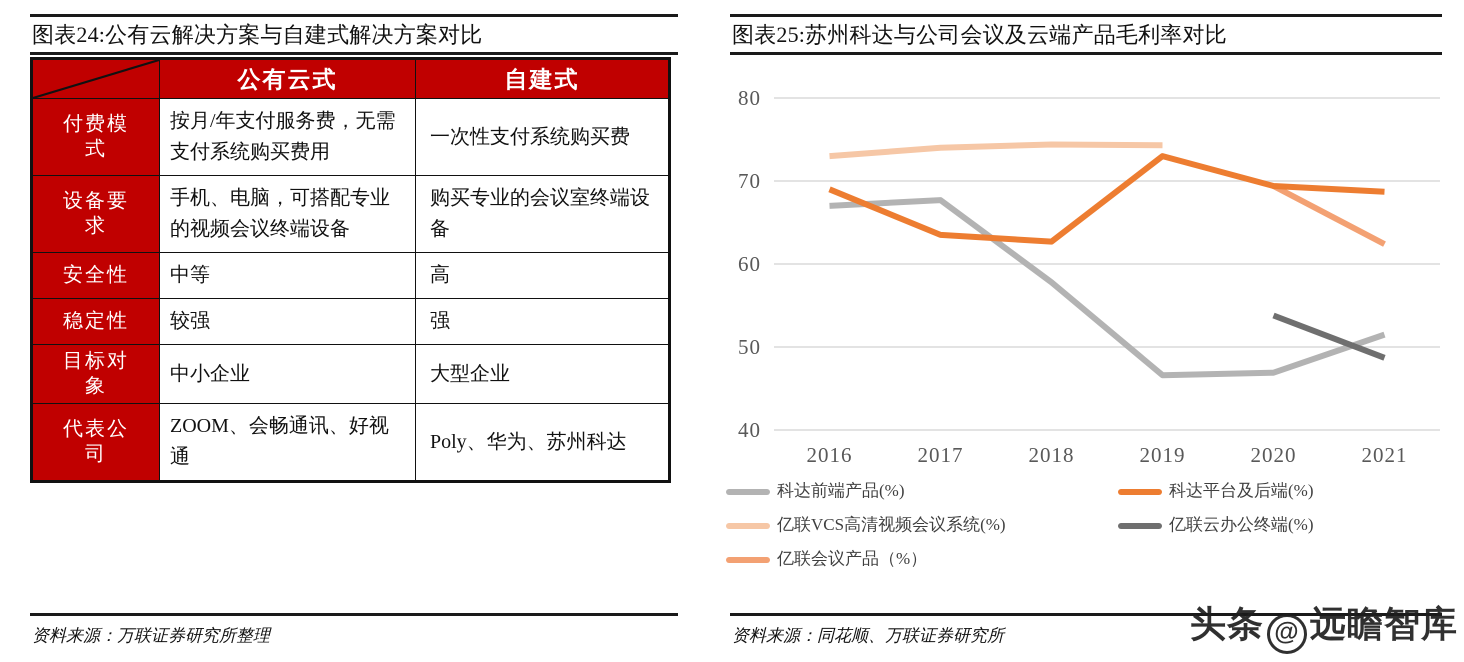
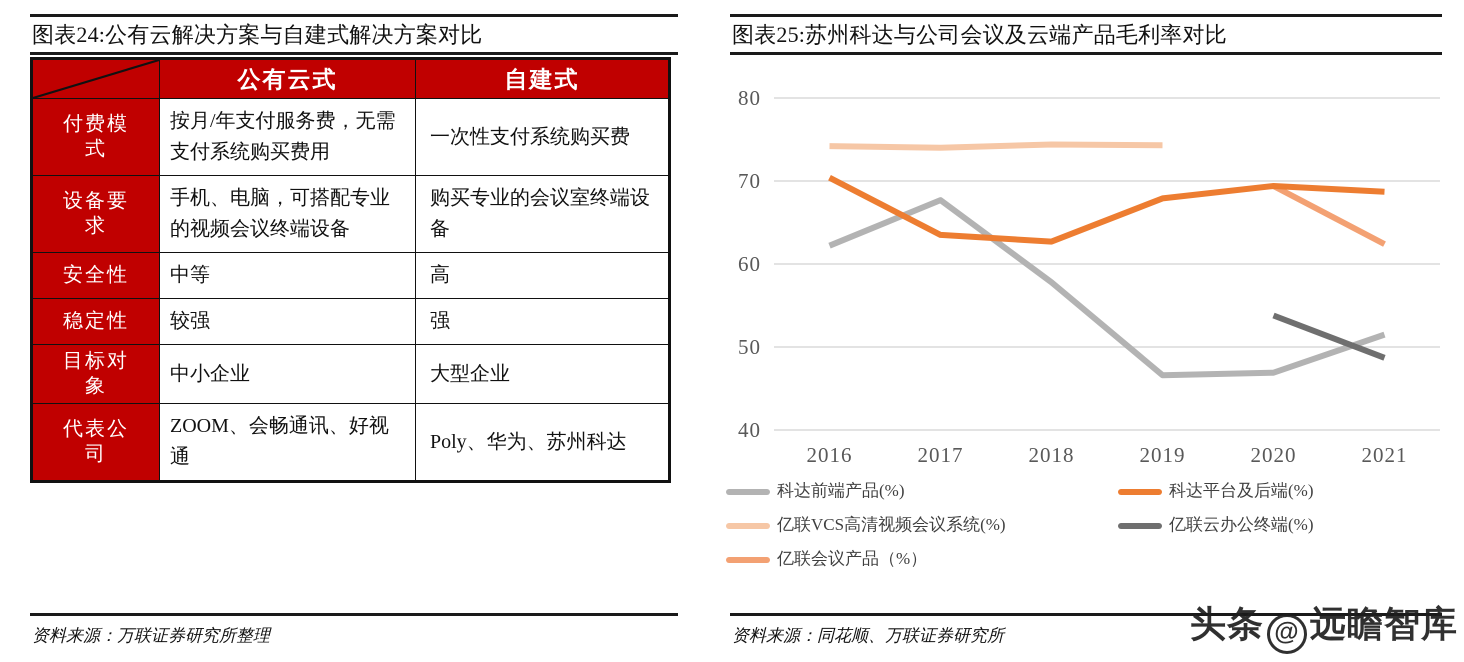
科达前端产品(%)/2016: 67 -> 62
科达平台及后端(%)/2016: 69 -> 70
亿联VCS高清视频会议系统(%)/2016: 73 -> 74
科达平台及后端(%)/2019: 73 -> 68
